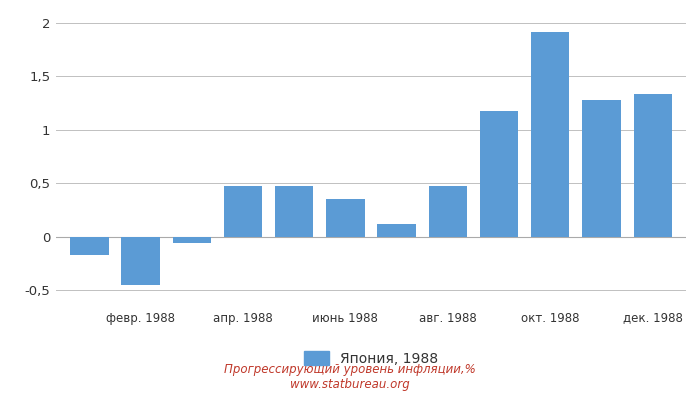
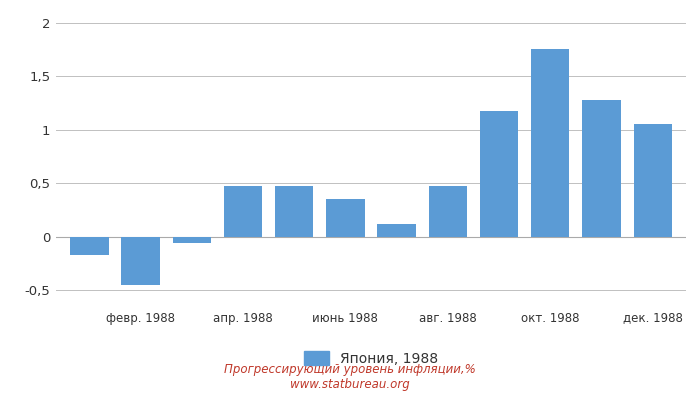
окт. 1988: 1,91 -> 1,75
дек. 1988: 1,33 -> 1,05
